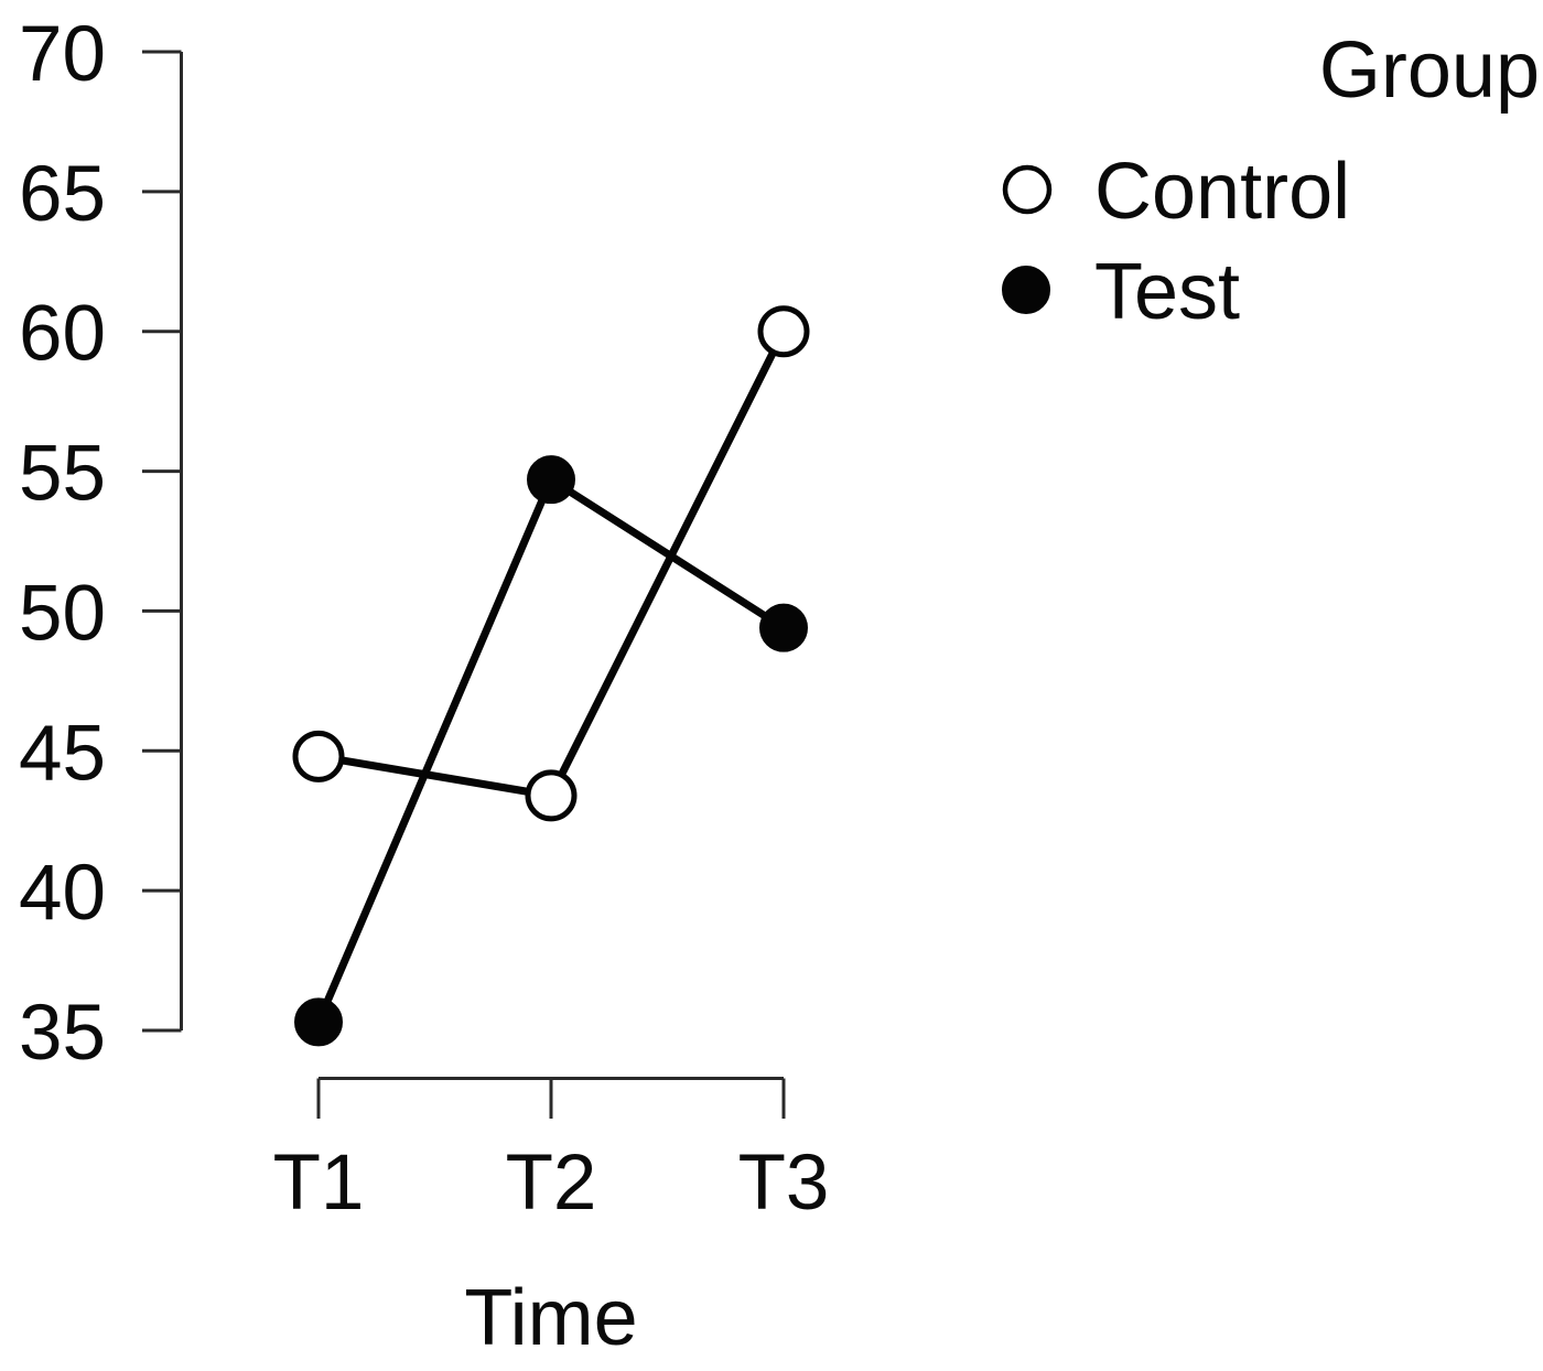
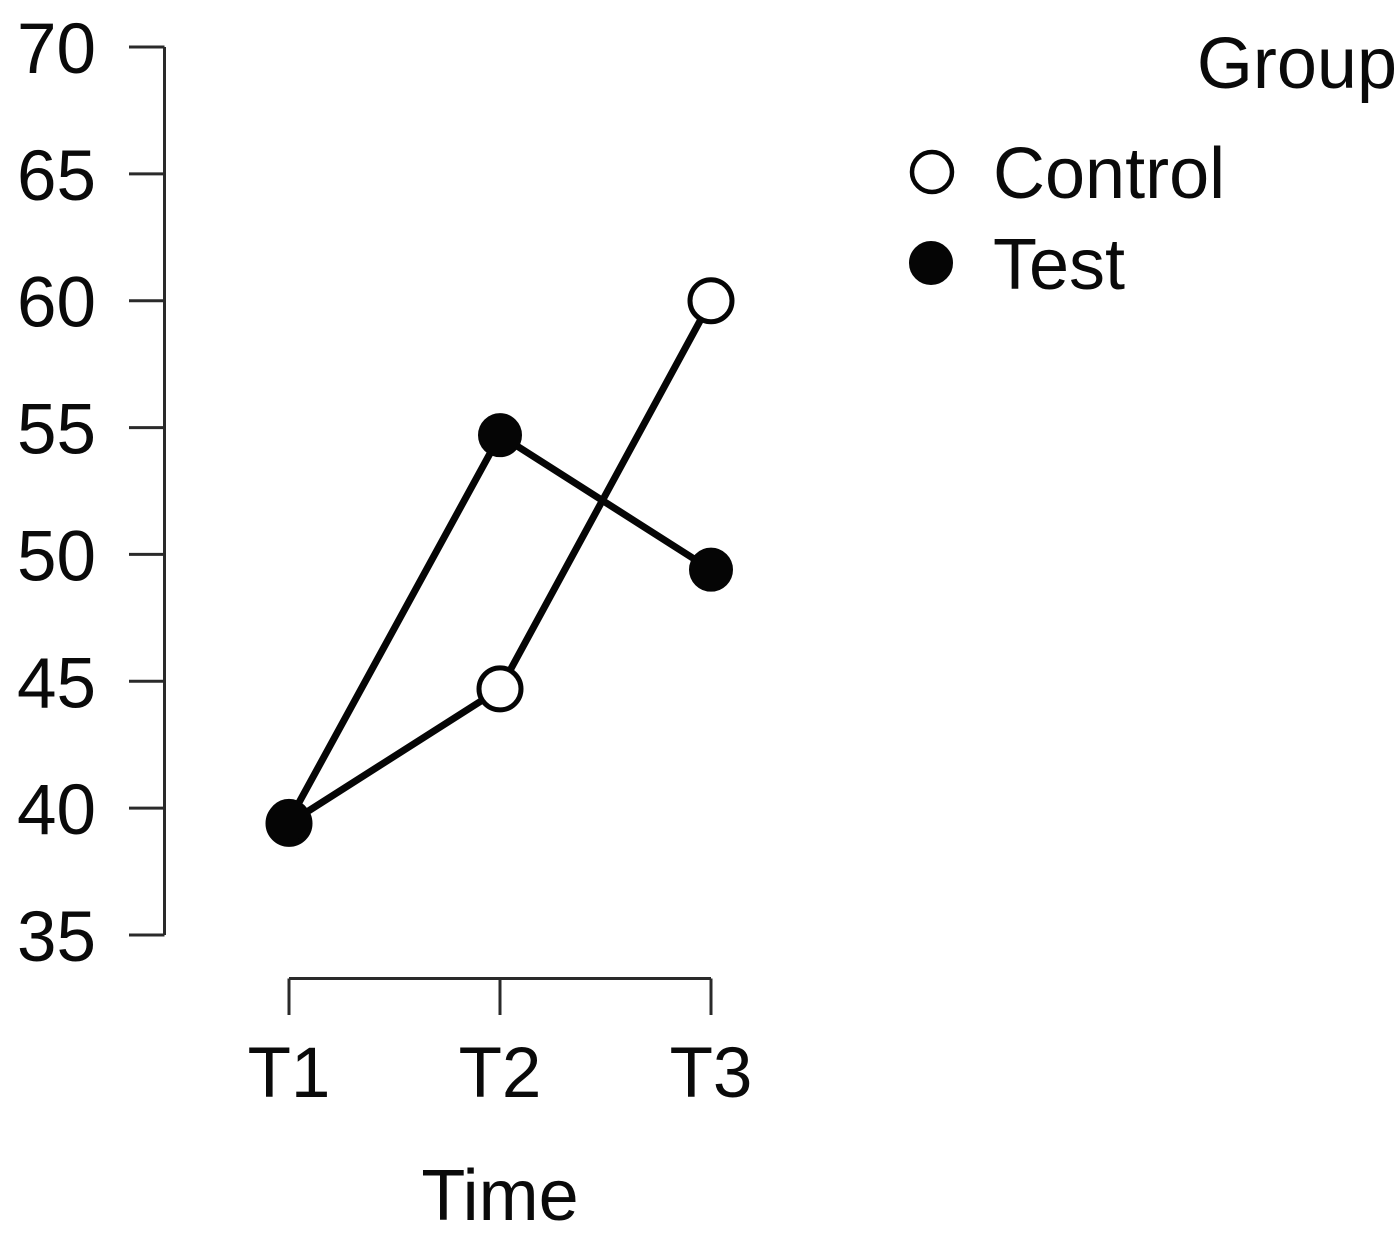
Control/T1: 44.8 -> 39.4
Test/T1: 35.3 -> 39.5
Control/T2: 43.4 -> 44.7
